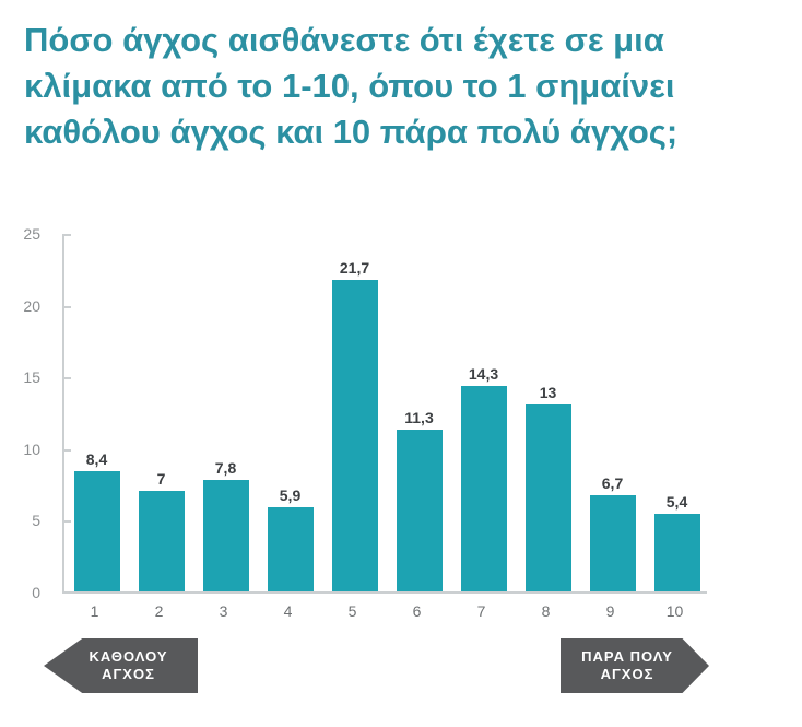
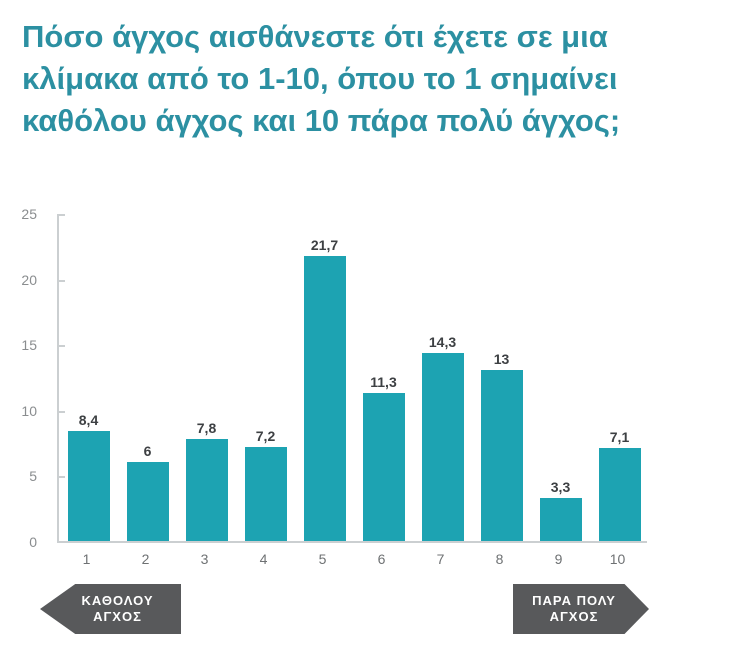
2: 7 -> 6
4: 5,9 -> 7,2
9: 6,7 -> 3,3
10: 5,4 -> 7,1
